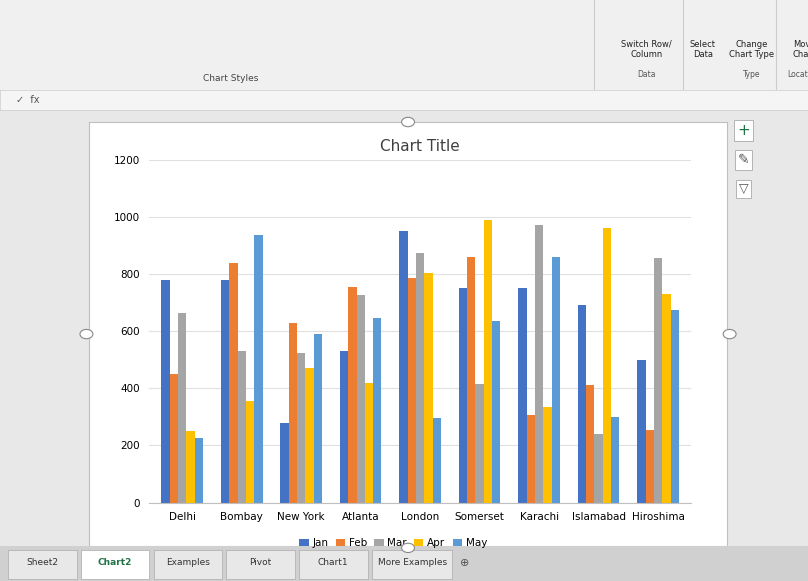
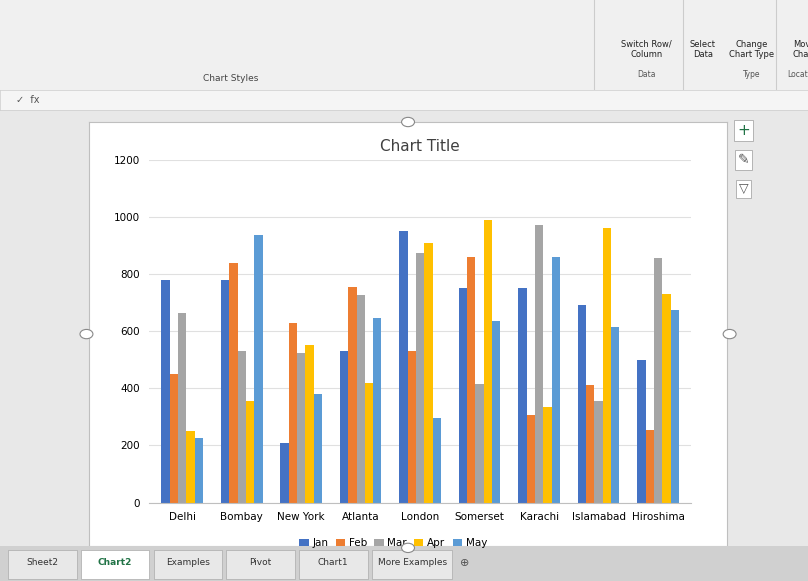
Jan/New York: 280 -> 210
Apr/New York: 470 -> 550
May/New York: 590 -> 380
Feb/London: 785 -> 530
Apr/London: 805 -> 910
Mar/Islamabad: 240 -> 355
May/Islamabad: 300 -> 615
